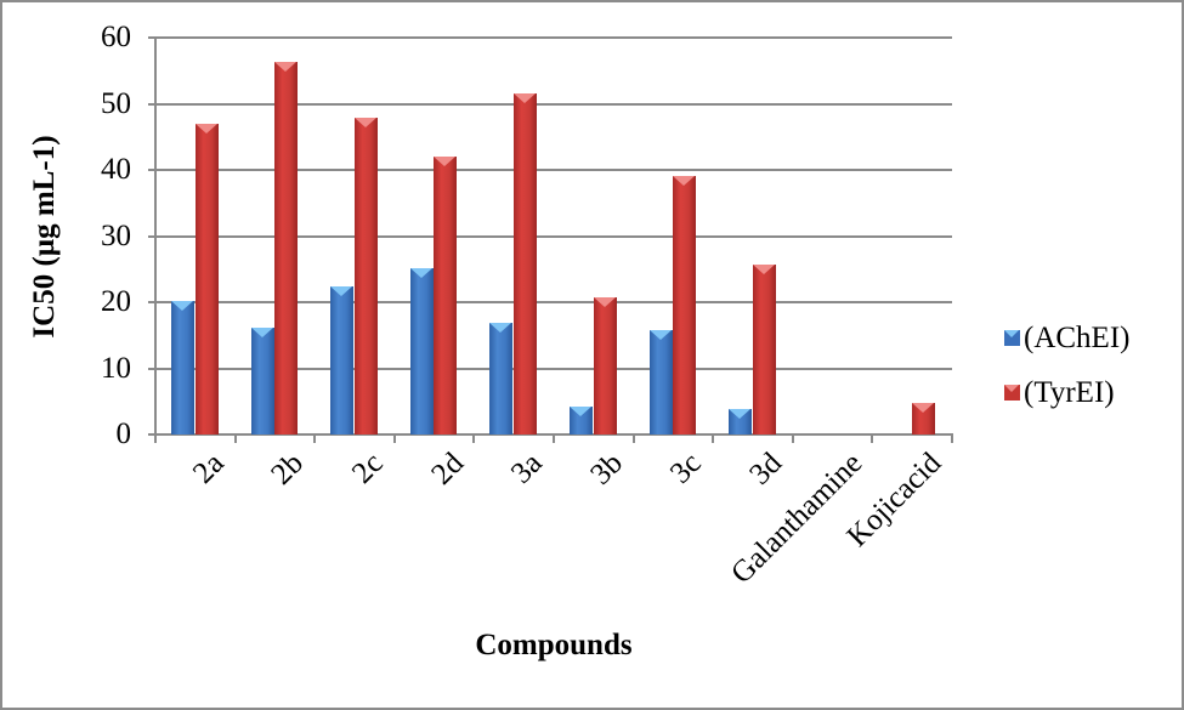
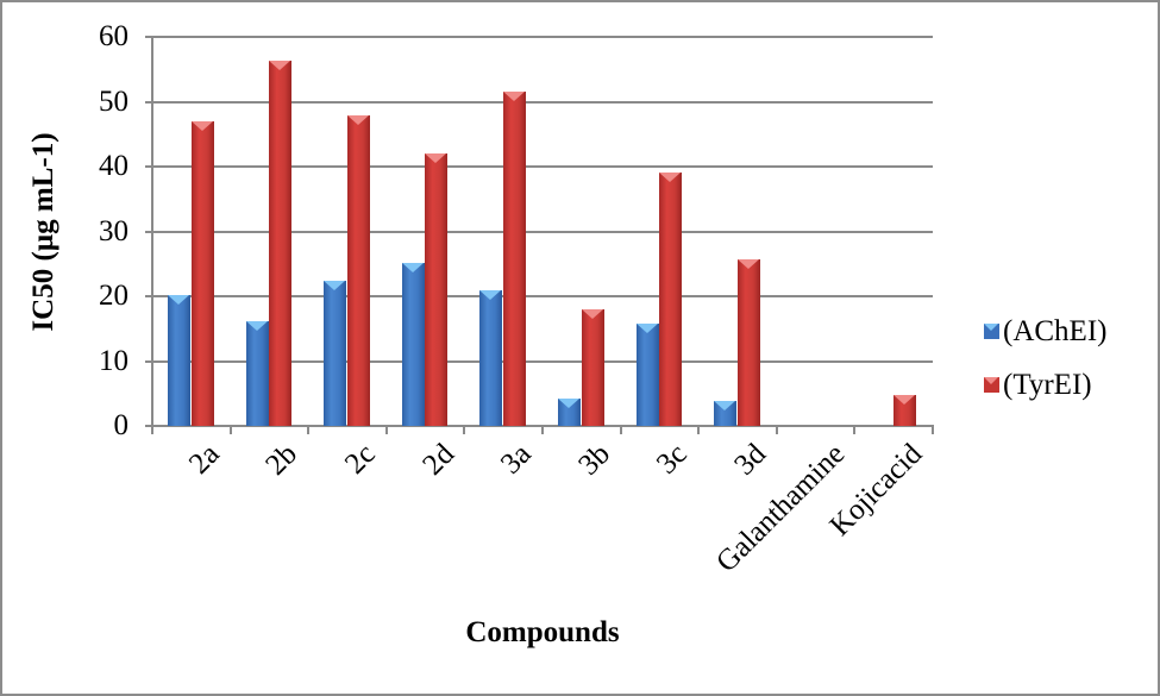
(AChEI)/3a: 17 -> 21
(TyrEI)/3b: 21 -> 18
